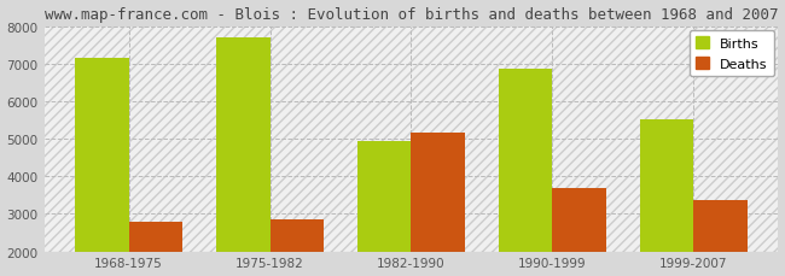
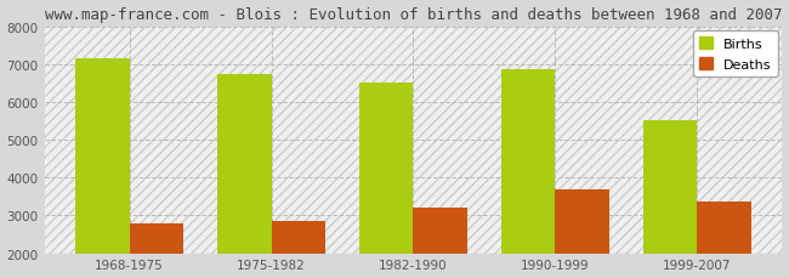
Births/1975-1982: 7700 -> 6720
Births/1982-1990: 4950 -> 6500
Deaths/1982-1990: 5150 -> 3200
